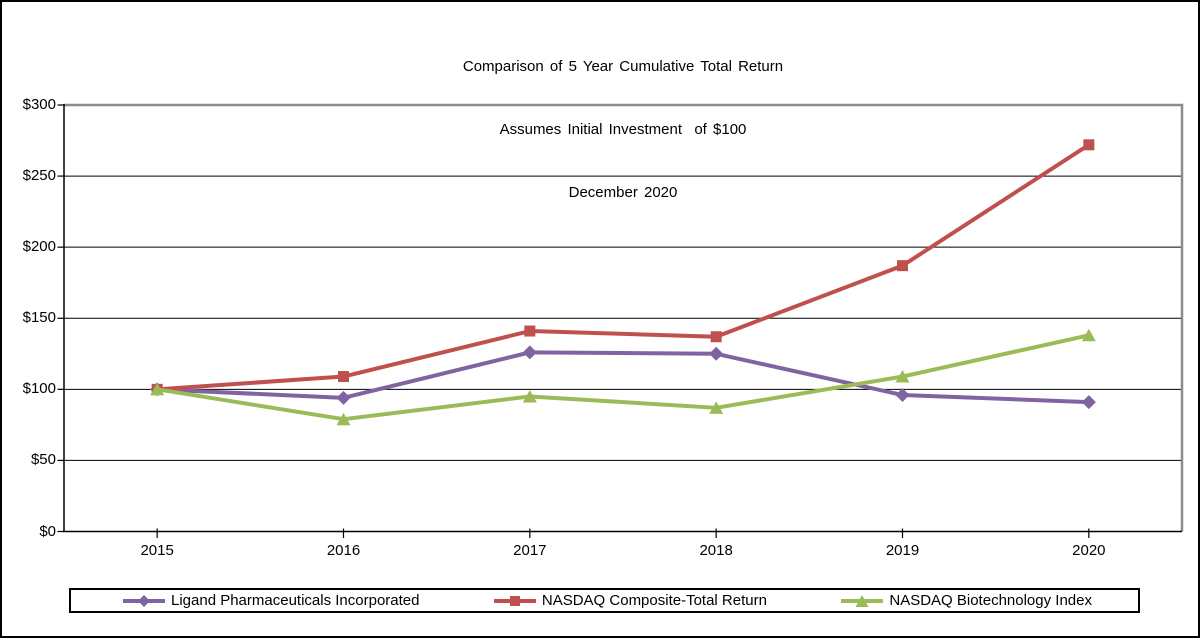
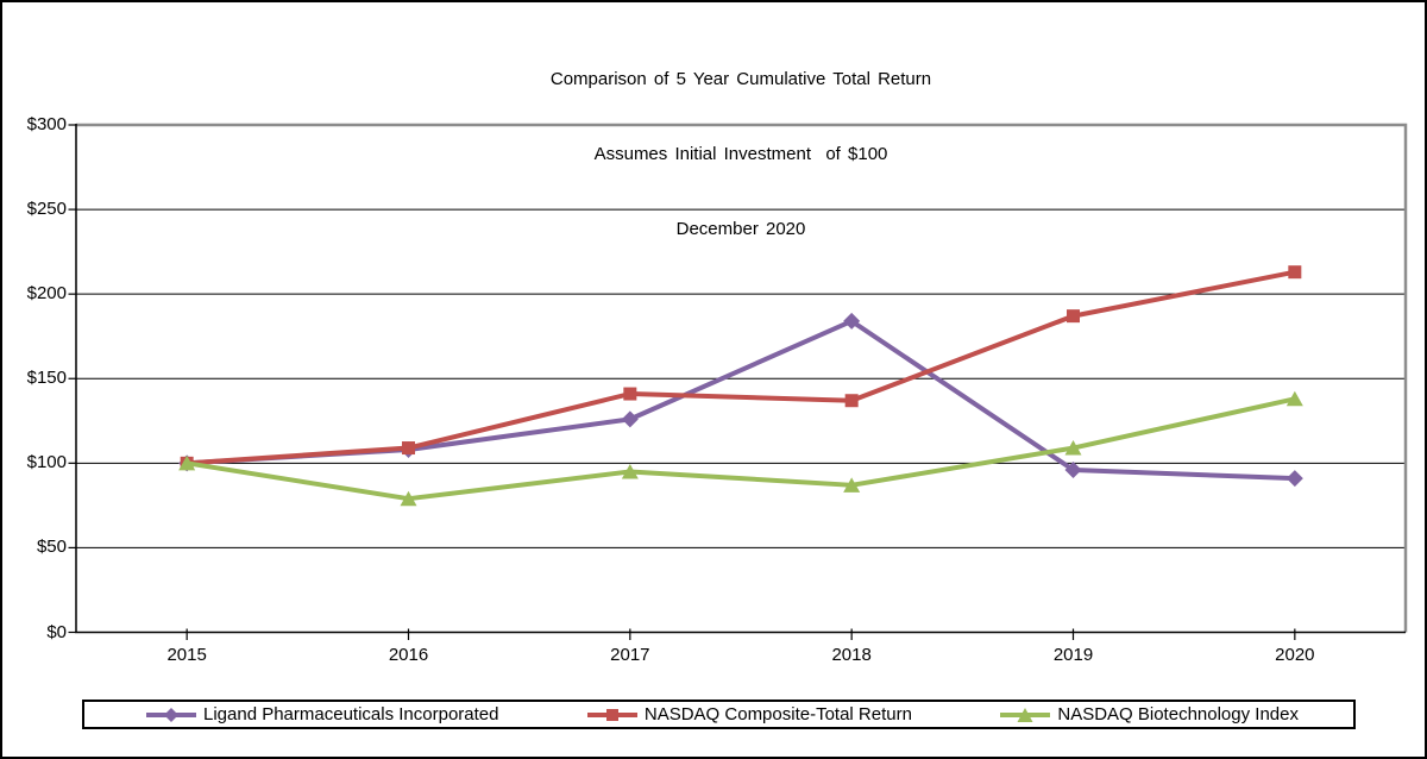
Ligand Pharmaceuticals Incorporated/2016: $94 -> $108
Ligand Pharmaceuticals Incorporated/2018: $125 -> $184
NASDAQ Composite-Total Return/2020: $272 -> $213
